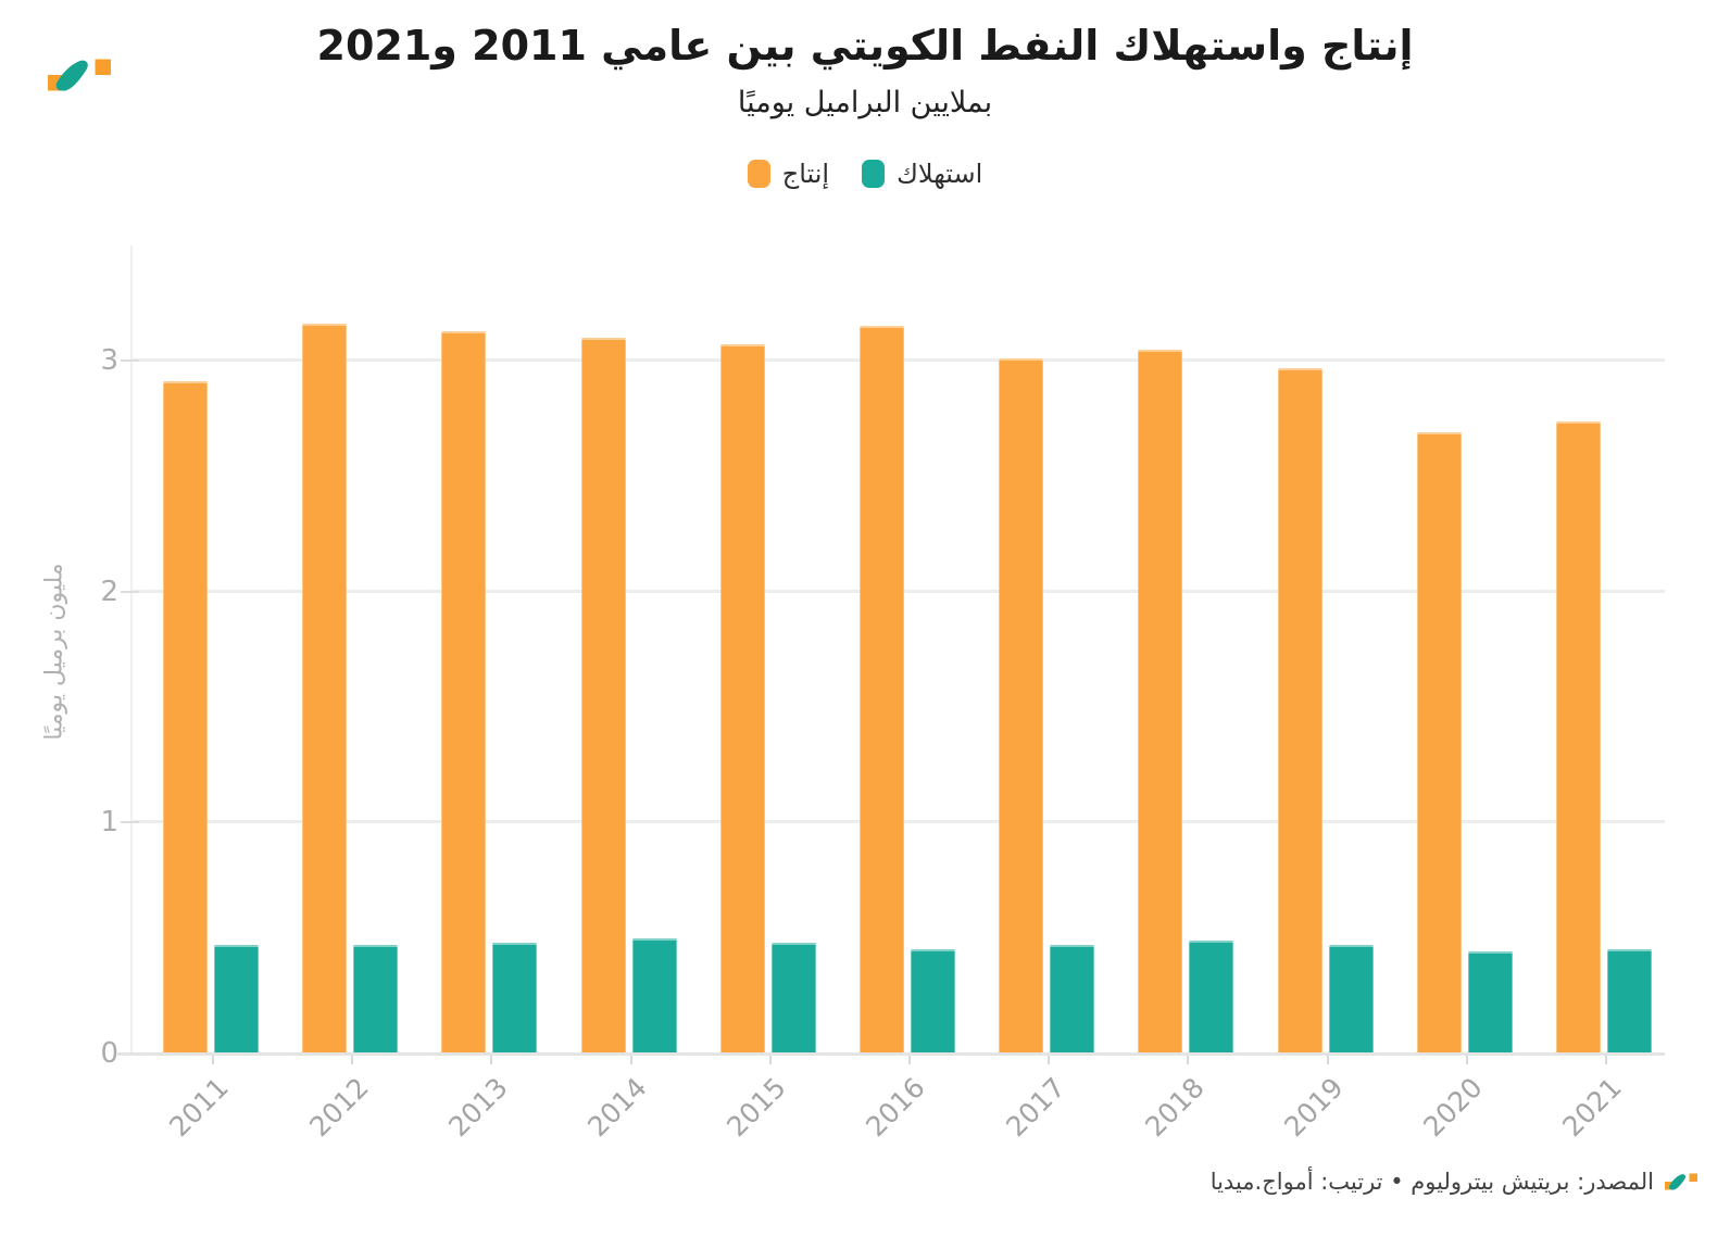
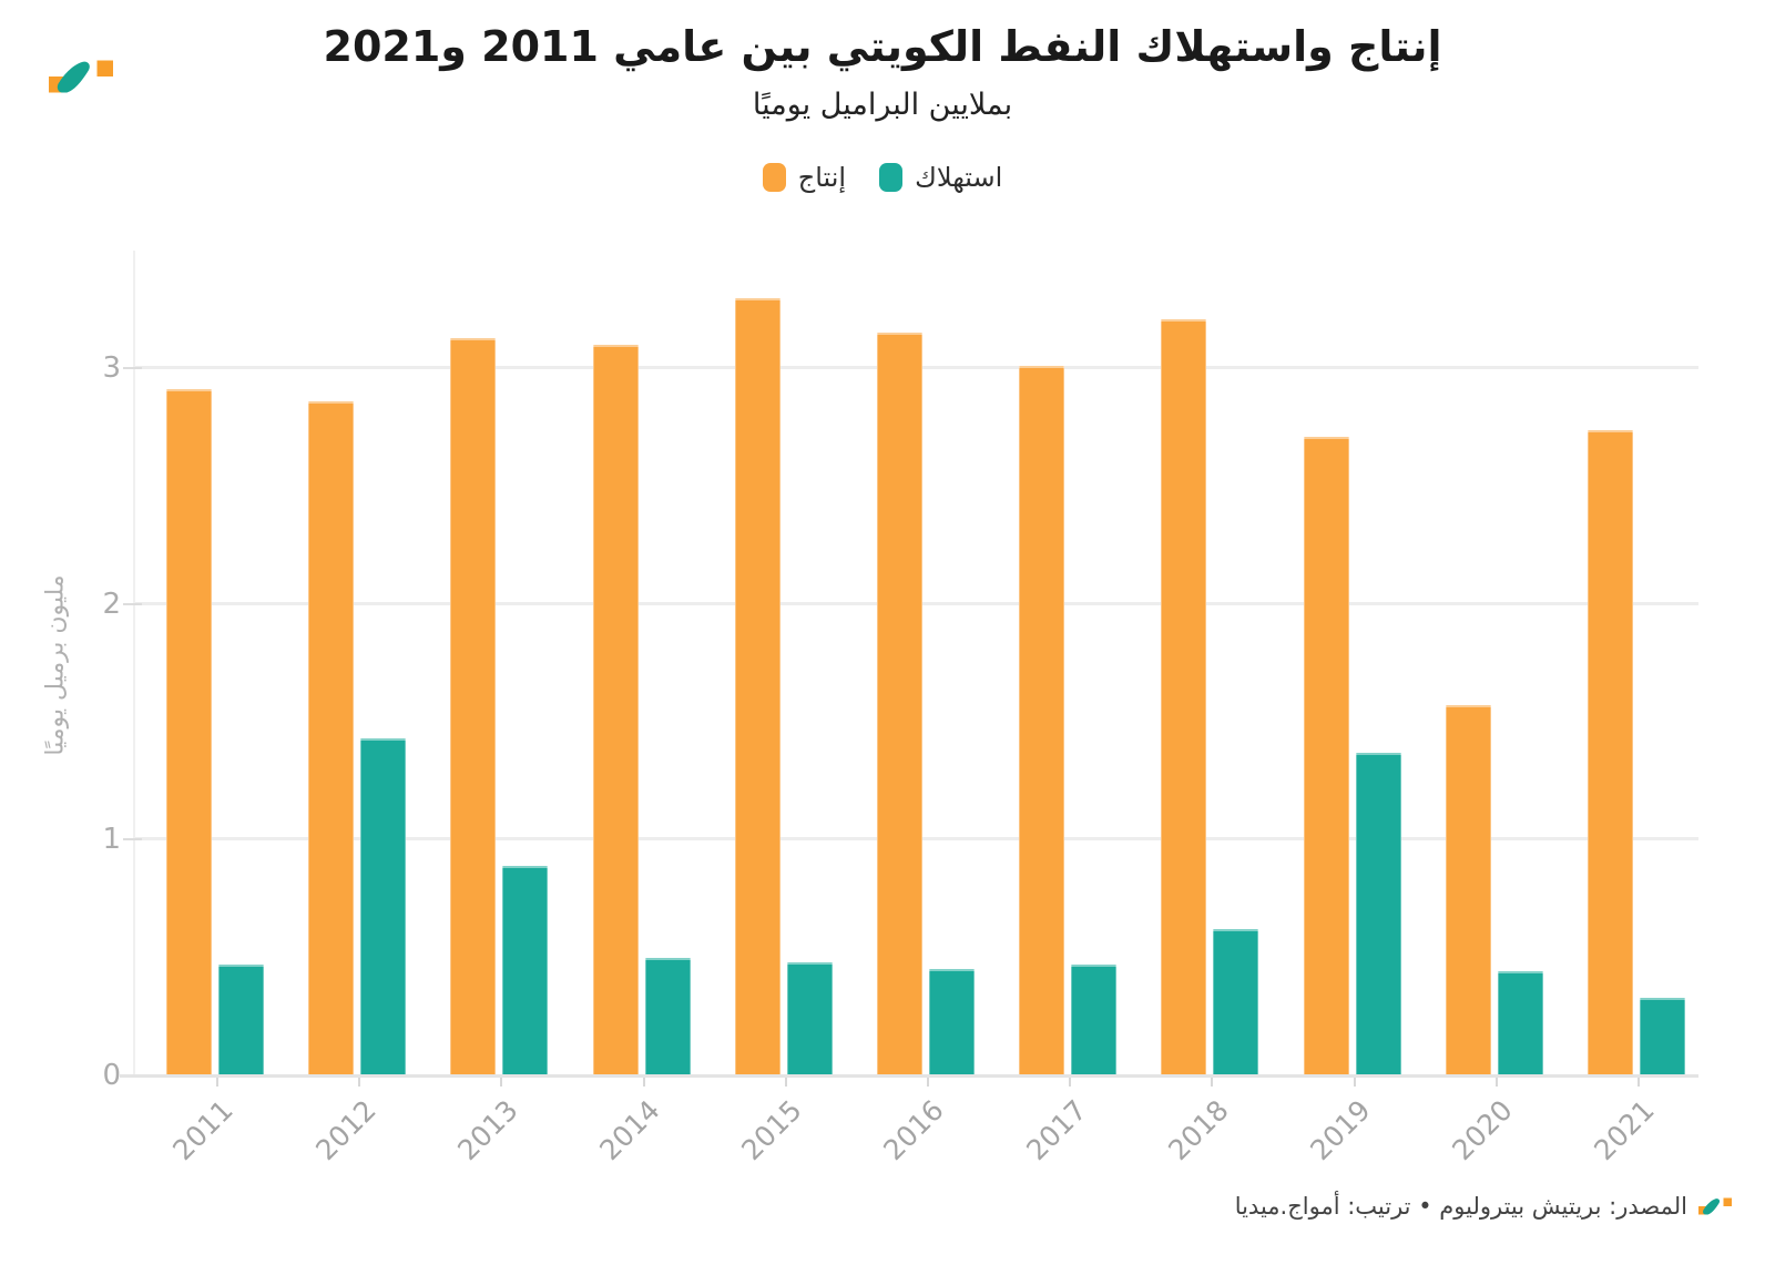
إنتاج/2012: 3.16 -> 2.86
استهلاك/2012: 0.47 -> 1.43
استهلاك/2013: 0.48 -> 0.89
إنتاج/2015: 3.07 -> 3.30
إنتاج/2018: 3.05 -> 3.21
استهلاك/2018: 0.49 -> 0.62
إنتاج/2019: 2.97 -> 2.71
استهلاك/2019: 0.47 -> 1.37
إنتاج/2020: 2.69 -> 1.57
استهلاك/2021: 0.45 -> 0.33
